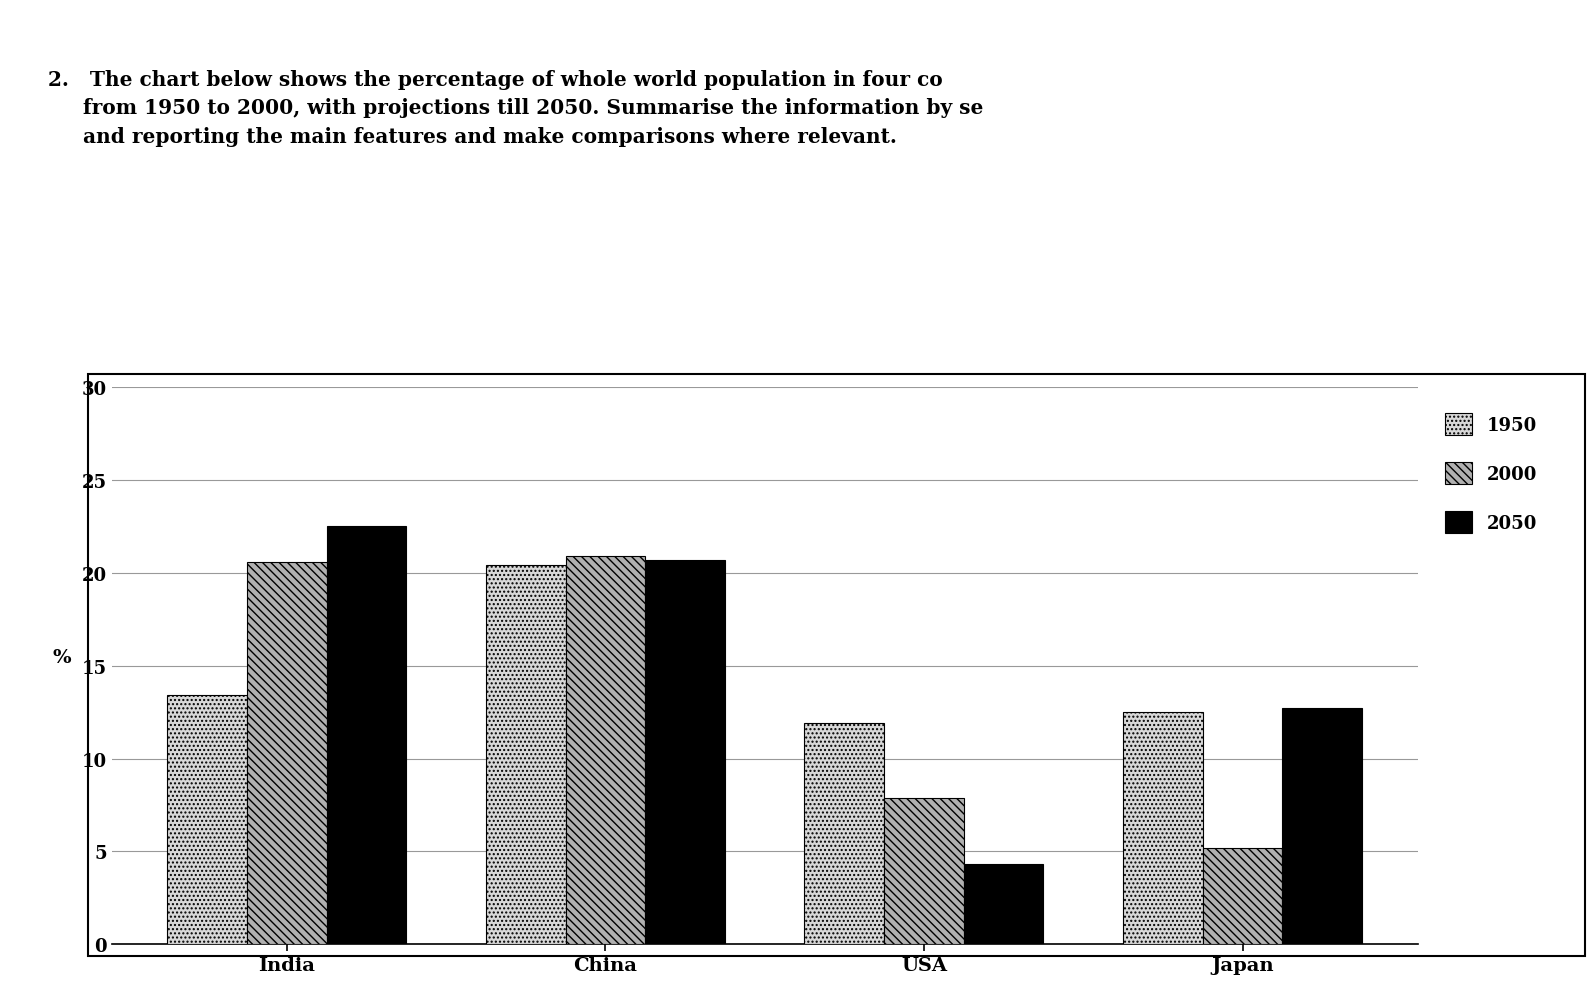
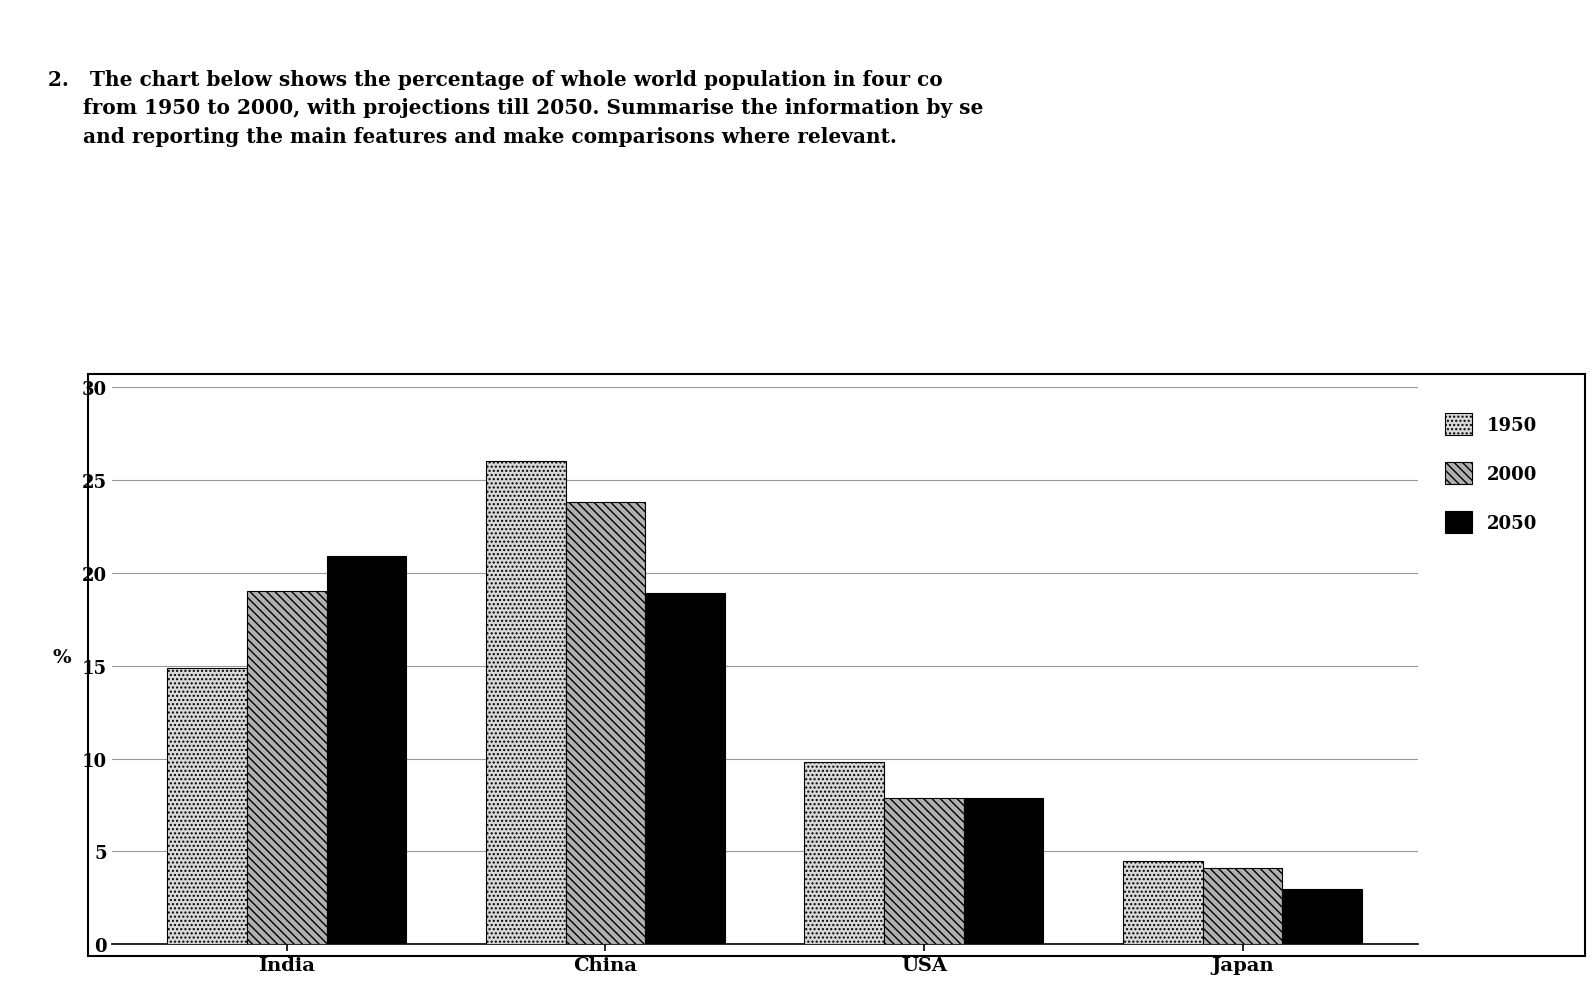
1950/India: 13.4 -> 14.9
2000/India: 20.6 -> 19.0
2050/India: 22.5 -> 20.9
1950/China: 20.4 -> 26.0
2000/China: 20.9 -> 23.8
2050/China: 20.7 -> 18.9
1950/USA: 11.9 -> 9.8
2050/USA: 4.3 -> 7.9
1950/Japan: 12.5 -> 4.5
2000/Japan: 5.2 -> 4.1
2050/Japan: 12.7 -> 3.0
